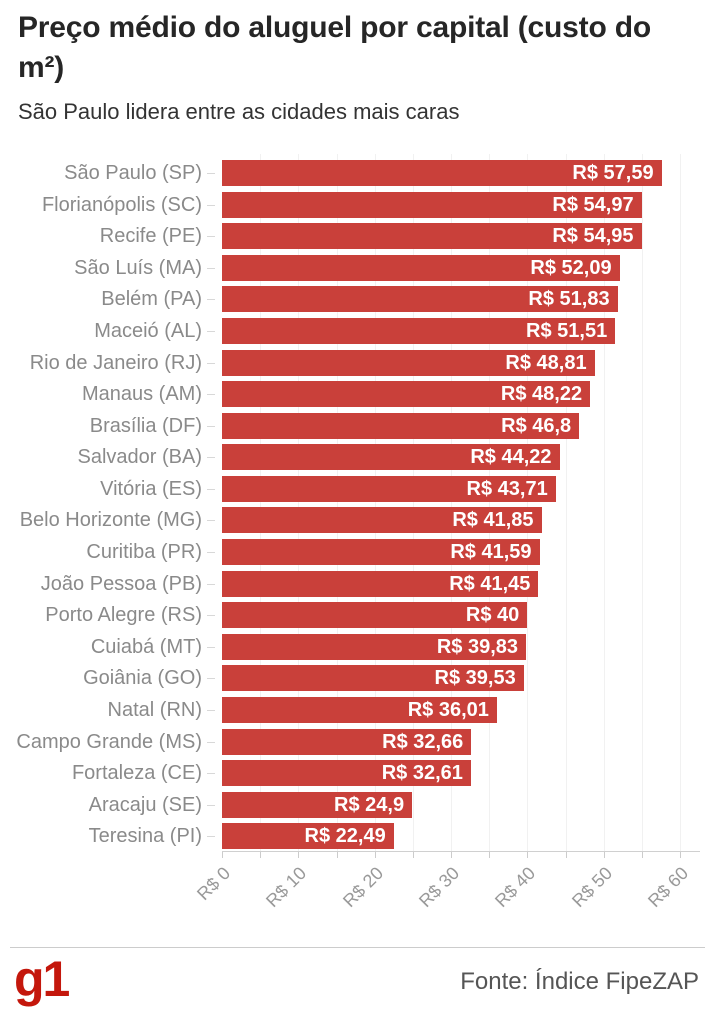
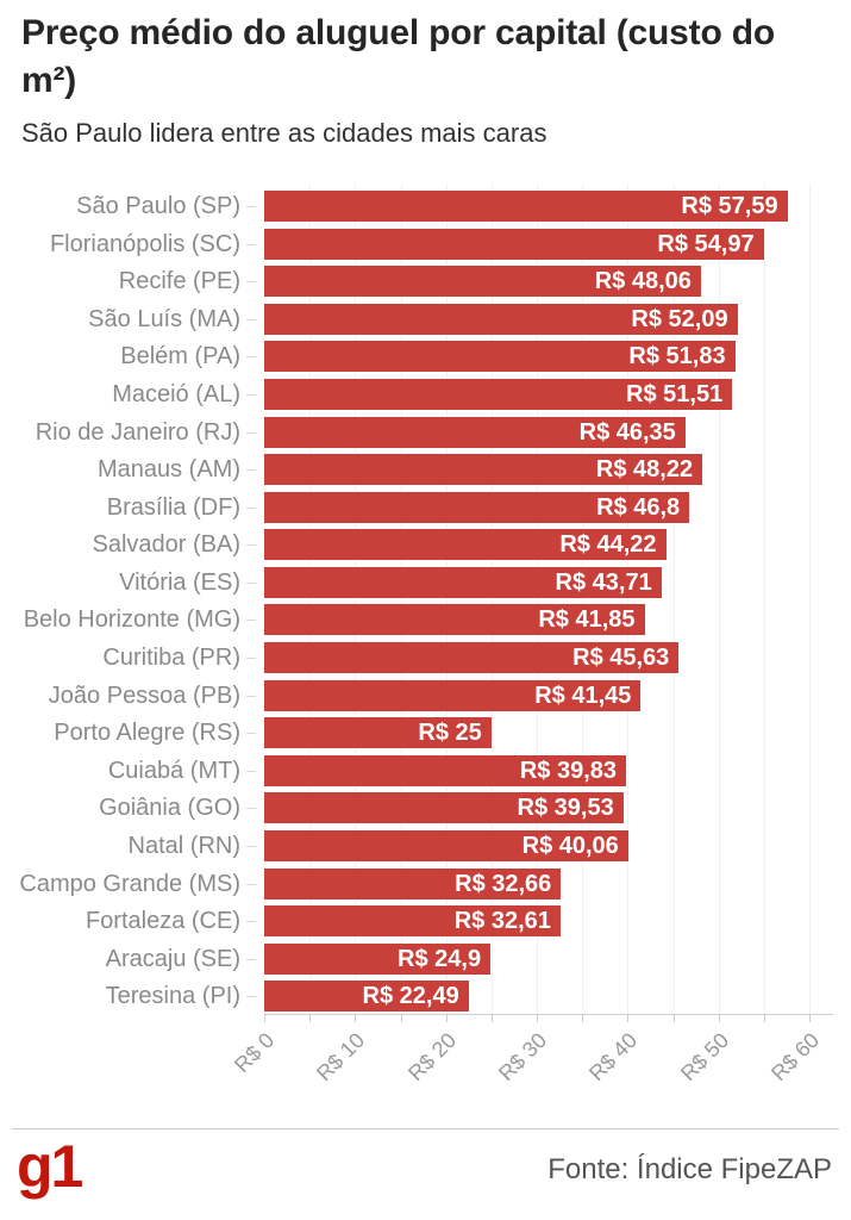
Recife (PE): 54,95 -> 48,06
Rio de Janeiro (RJ): 48,81 -> 46,35
Curitiba (PR): 41,59 -> 45,63
Porto Alegre (RS): 40 -> 25
Natal (RN): 36,01 -> 40,06
